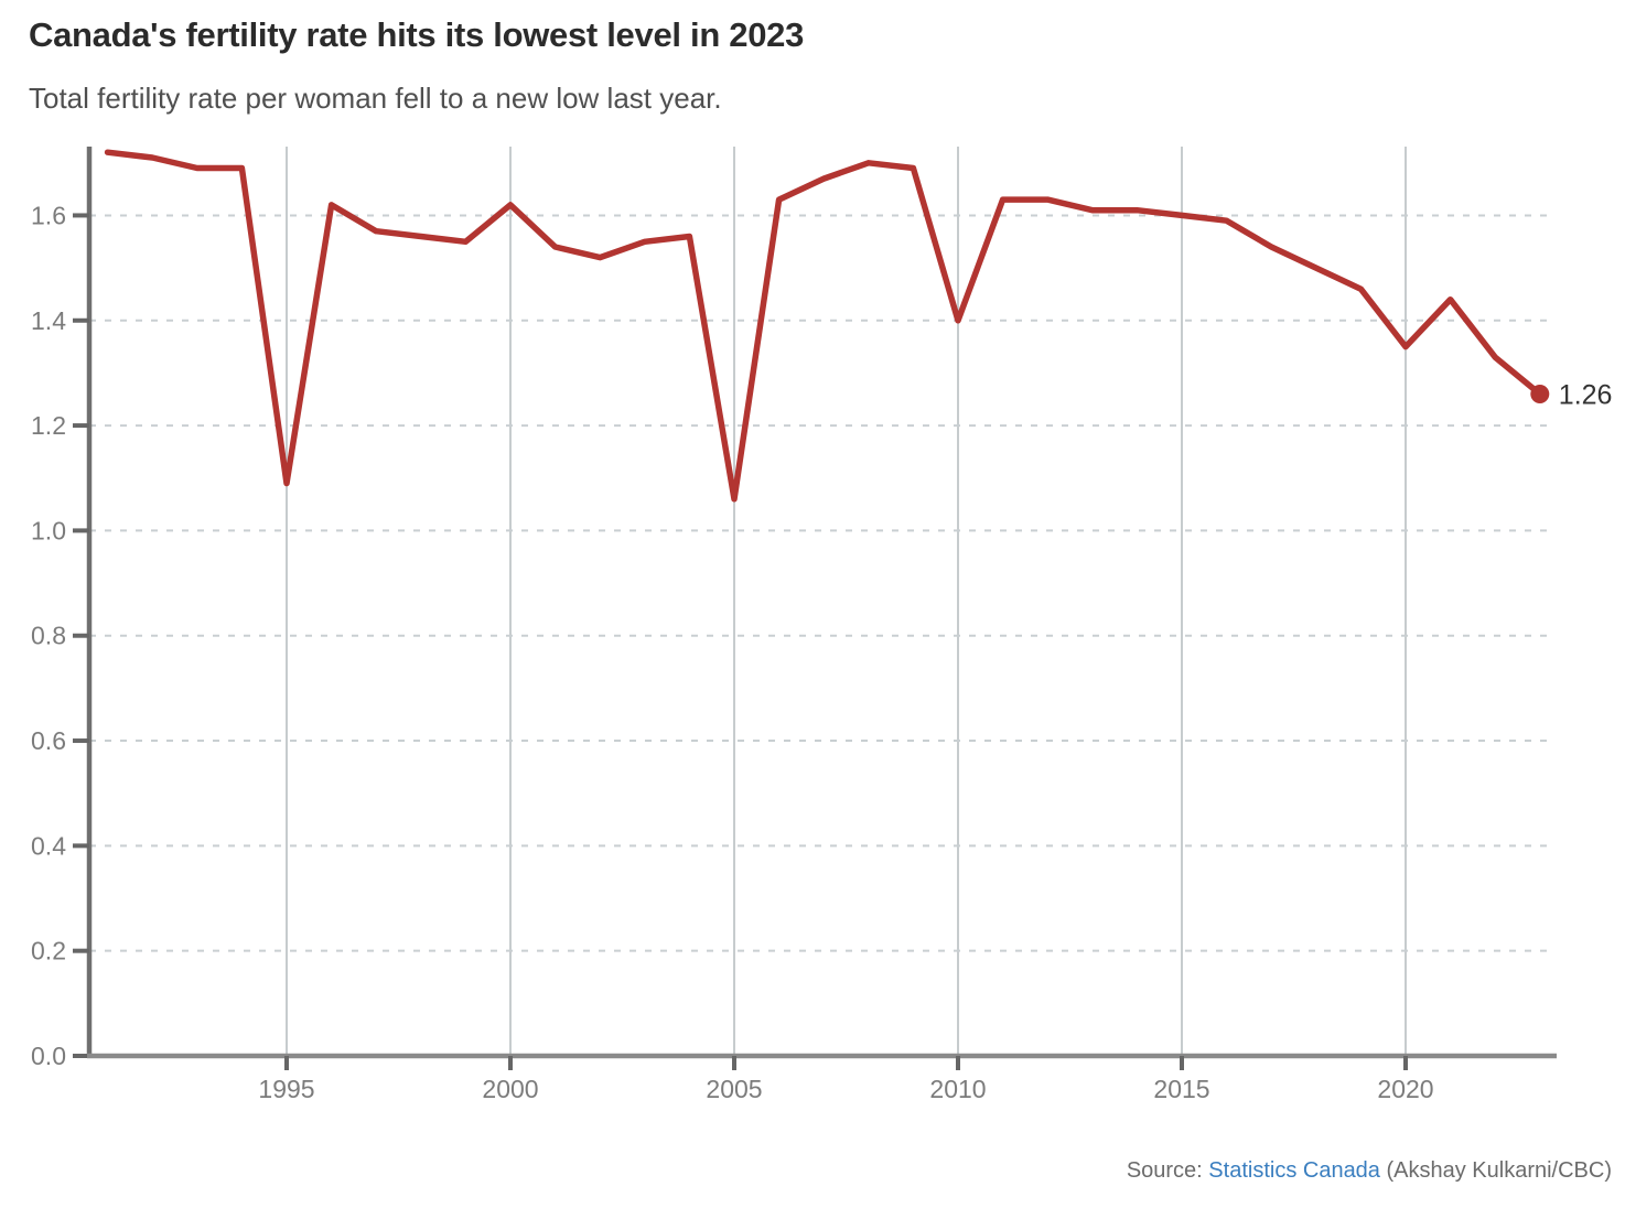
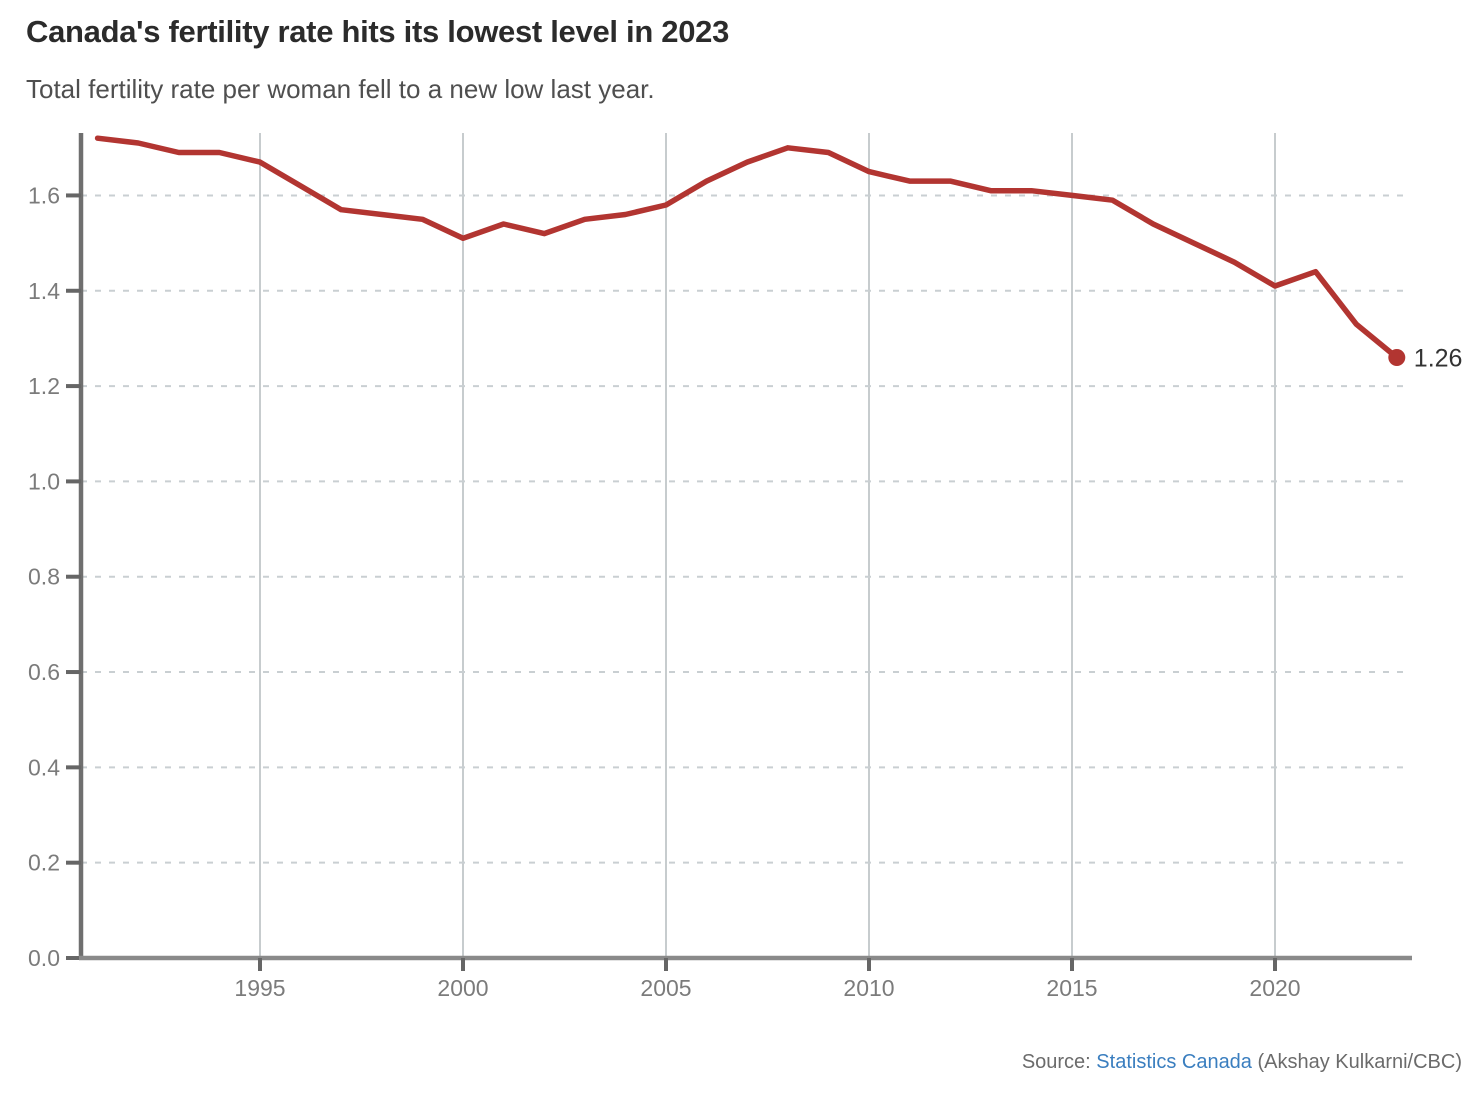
1995: 1.09 -> 1.67
2000: 1.62 -> 1.51
2005: 1.06 -> 1.58
2010: 1.40 -> 1.65
2020: 1.35 -> 1.41
